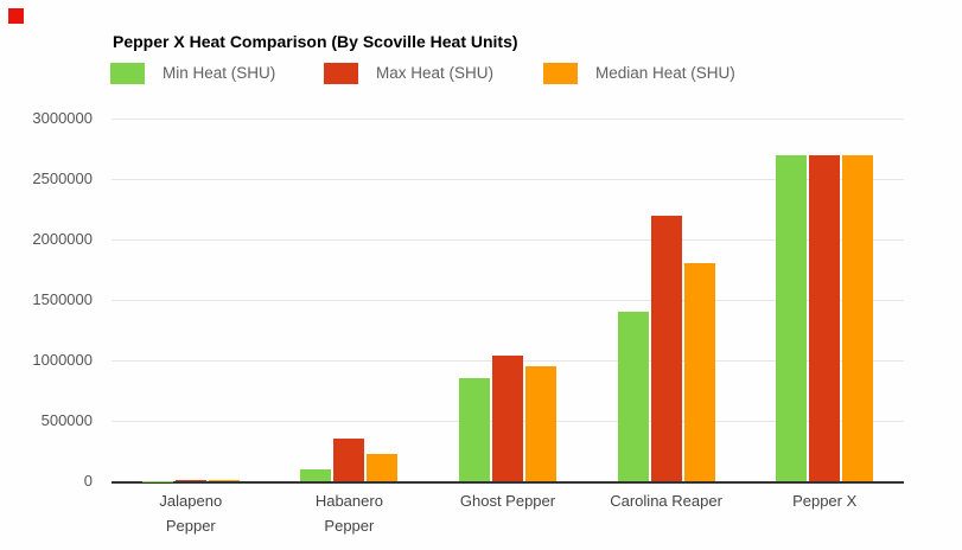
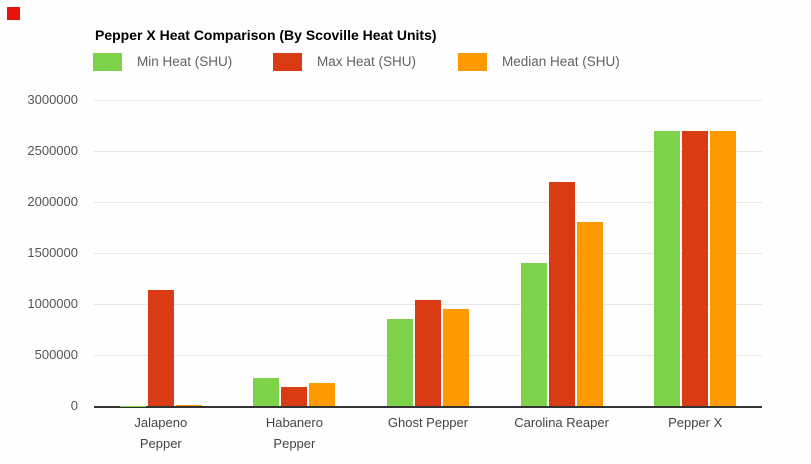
Max Heat (SHU)/Jalapeno Pepper: 10000 -> 1140000
Min Heat (SHU)/Habanero Pepper: 100000 -> 270000
Max Heat (SHU)/Habanero Pepper: 350000 -> 190000
